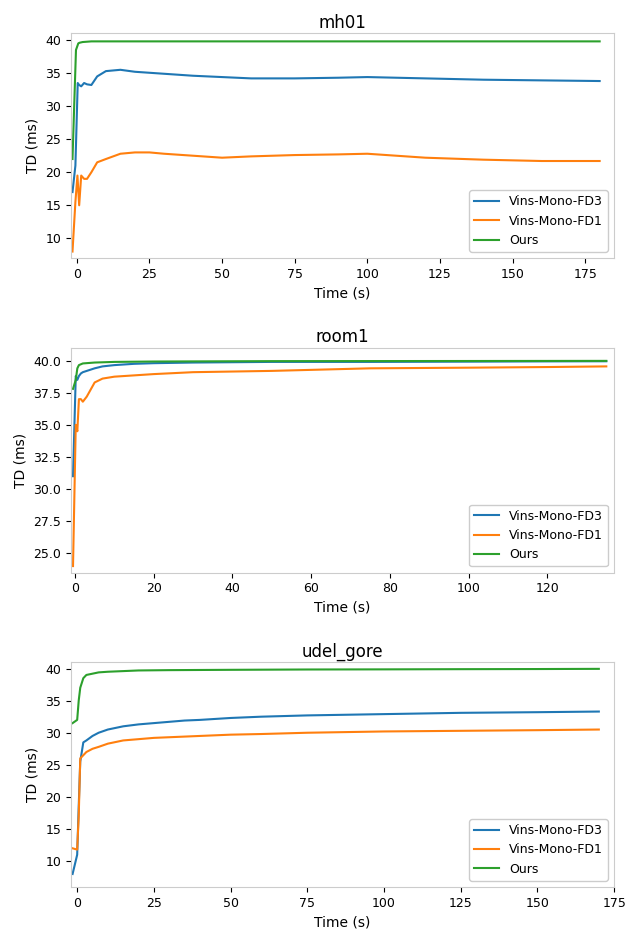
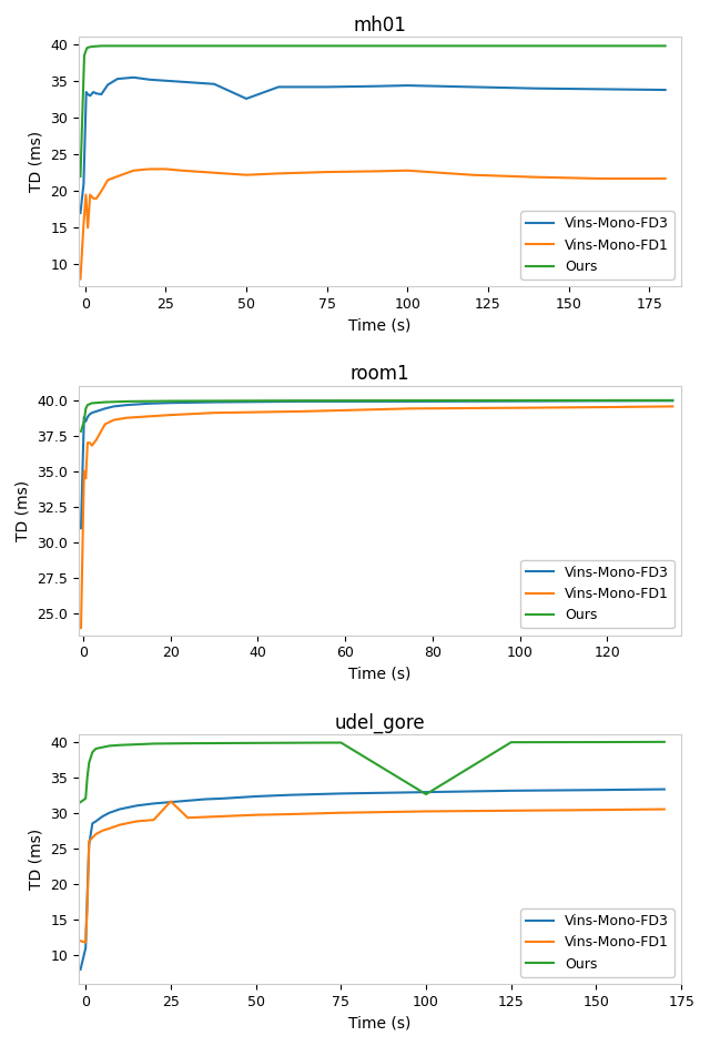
mh01/Vins-Mono-FD3/50: 34.4 -> 32.6
udel_gore/Vins-Mono-FD1/25: 29.2 -> 31.6
udel_gore/Ours/100: 39.9 -> 32.6
